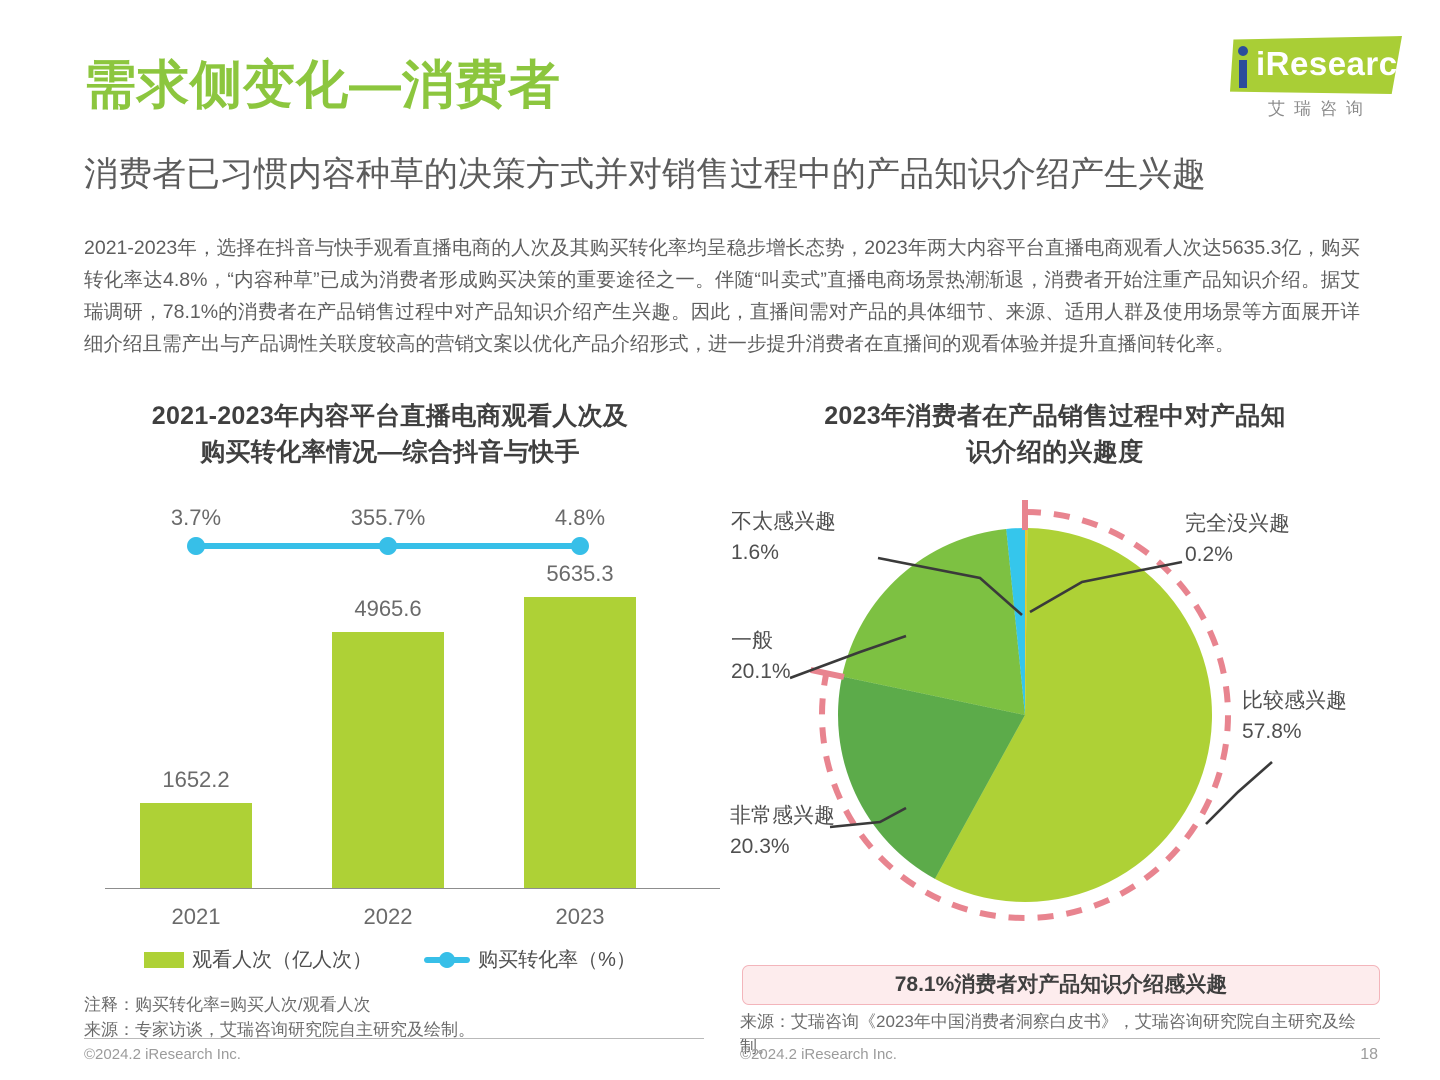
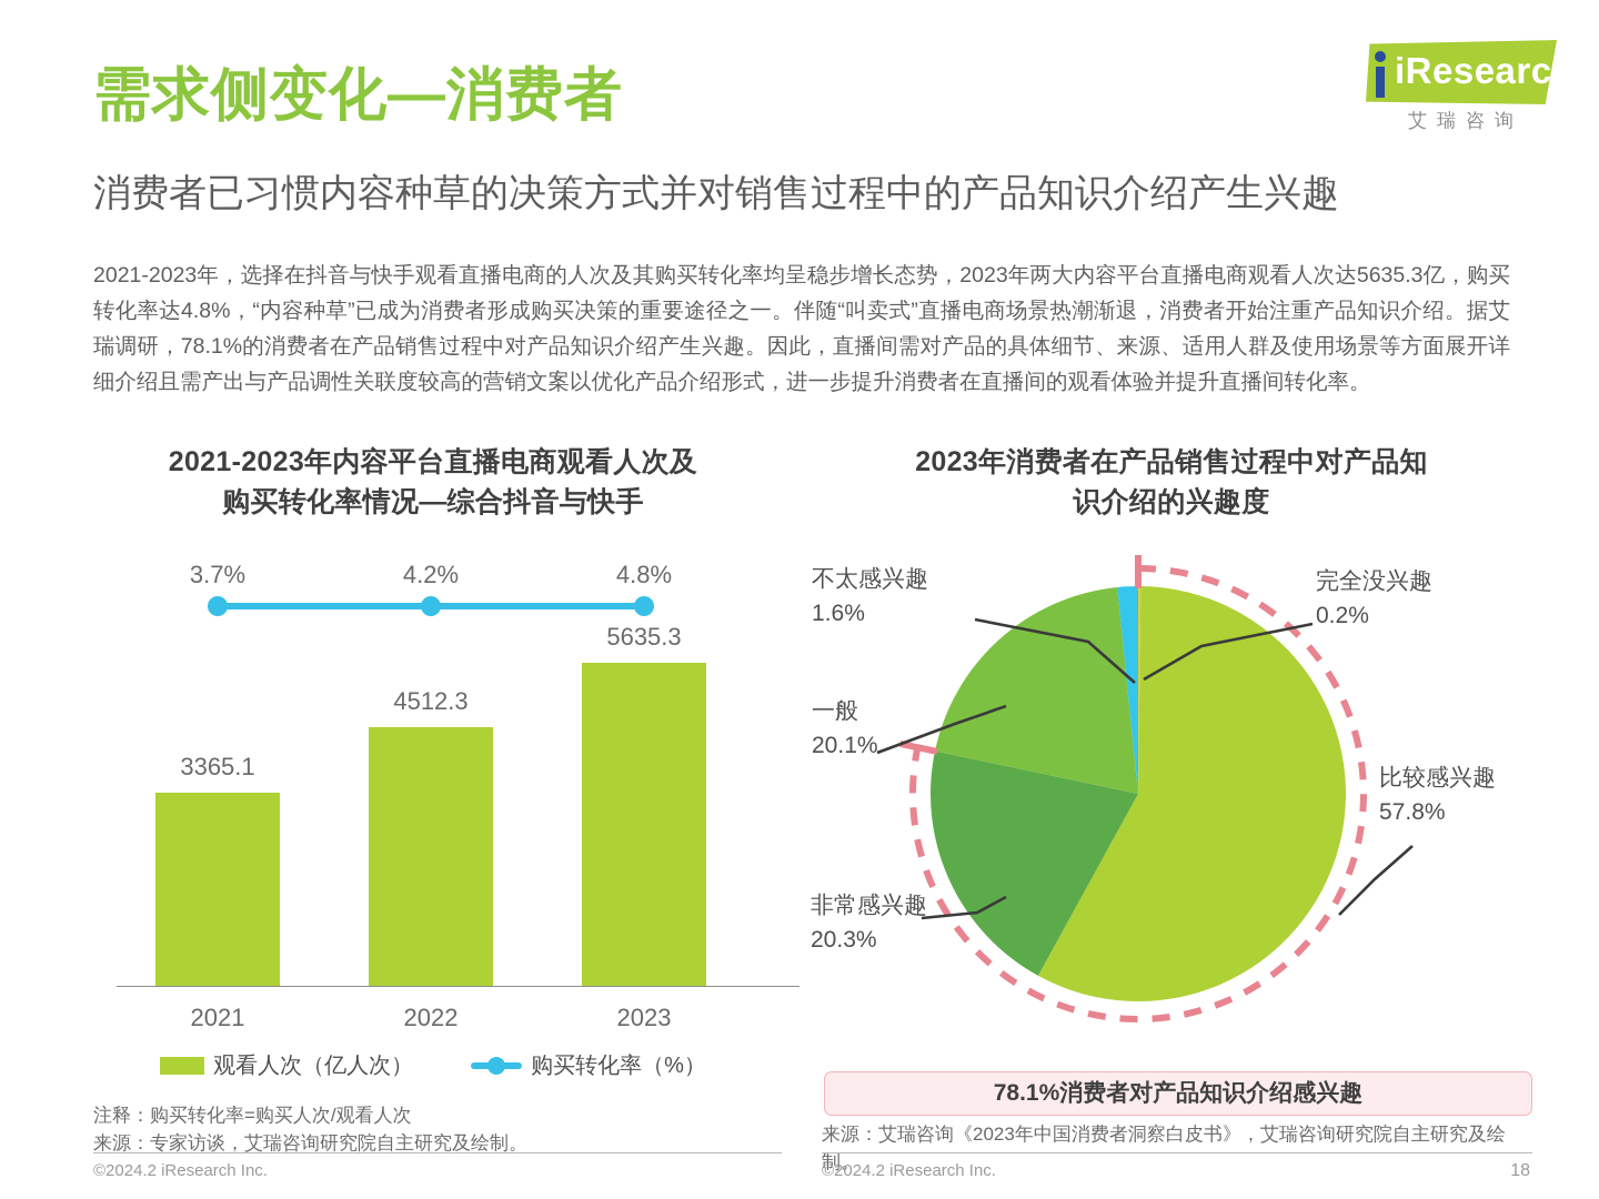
2021-2023年内容平台直播电商观看人次及购买转化率情况—综合抖音与快手/观看人次（亿人次）/2021: 1652.2 -> 3365.1
2021-2023年内容平台直播电商观看人次及购买转化率情况—综合抖音与快手/观看人次（亿人次）/2022: 4965.6 -> 4512.3
2021-2023年内容平台直播电商观看人次及购买转化率情况—综合抖音与快手/购买转化率（%）/2022: 355.7% -> 4.2%
